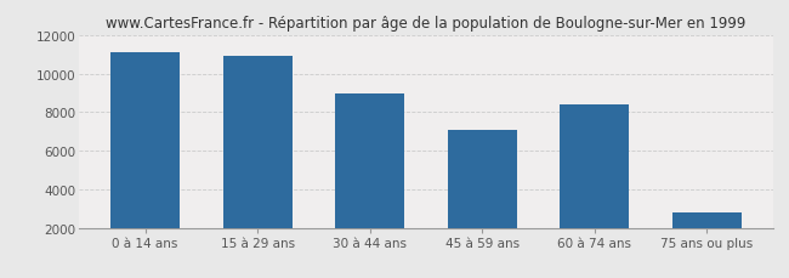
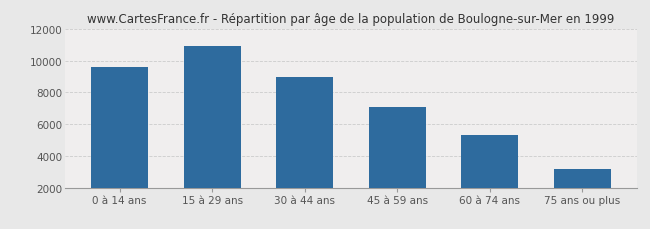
0 à 14 ans: 11100 -> 9600
60 à 74 ans: 8400 -> 5300
75 ans ou plus: 2800 -> 3200
